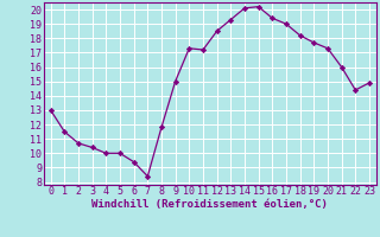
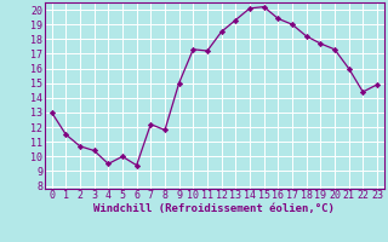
4: 10.0 -> 9.5
7: 8.4 -> 12.2
